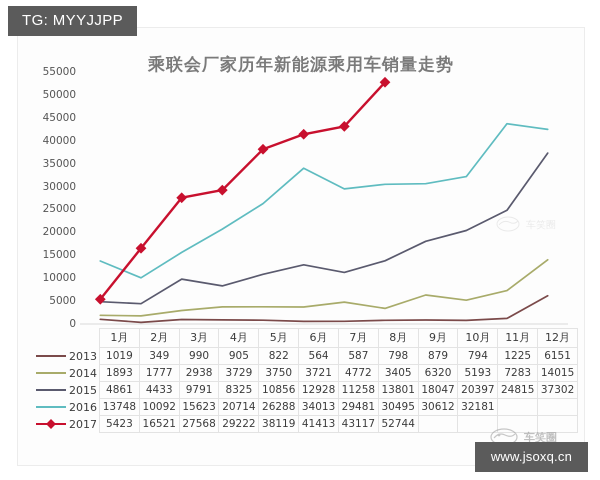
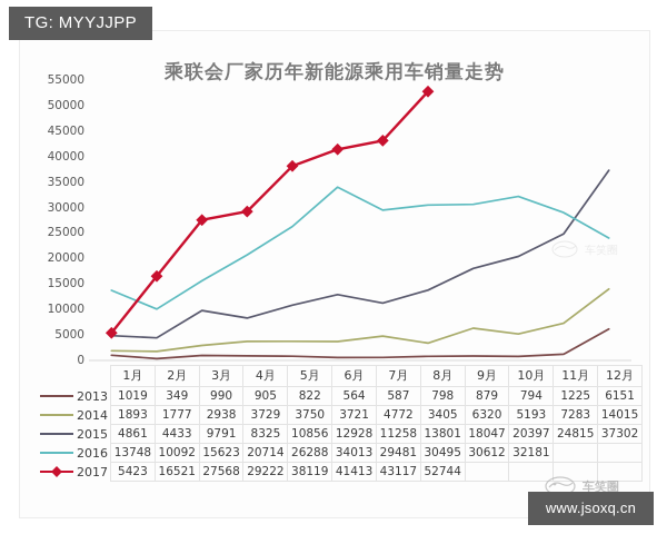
2016/11月: 44000 -> 29000
2016/12月: 42000 -> 24000
